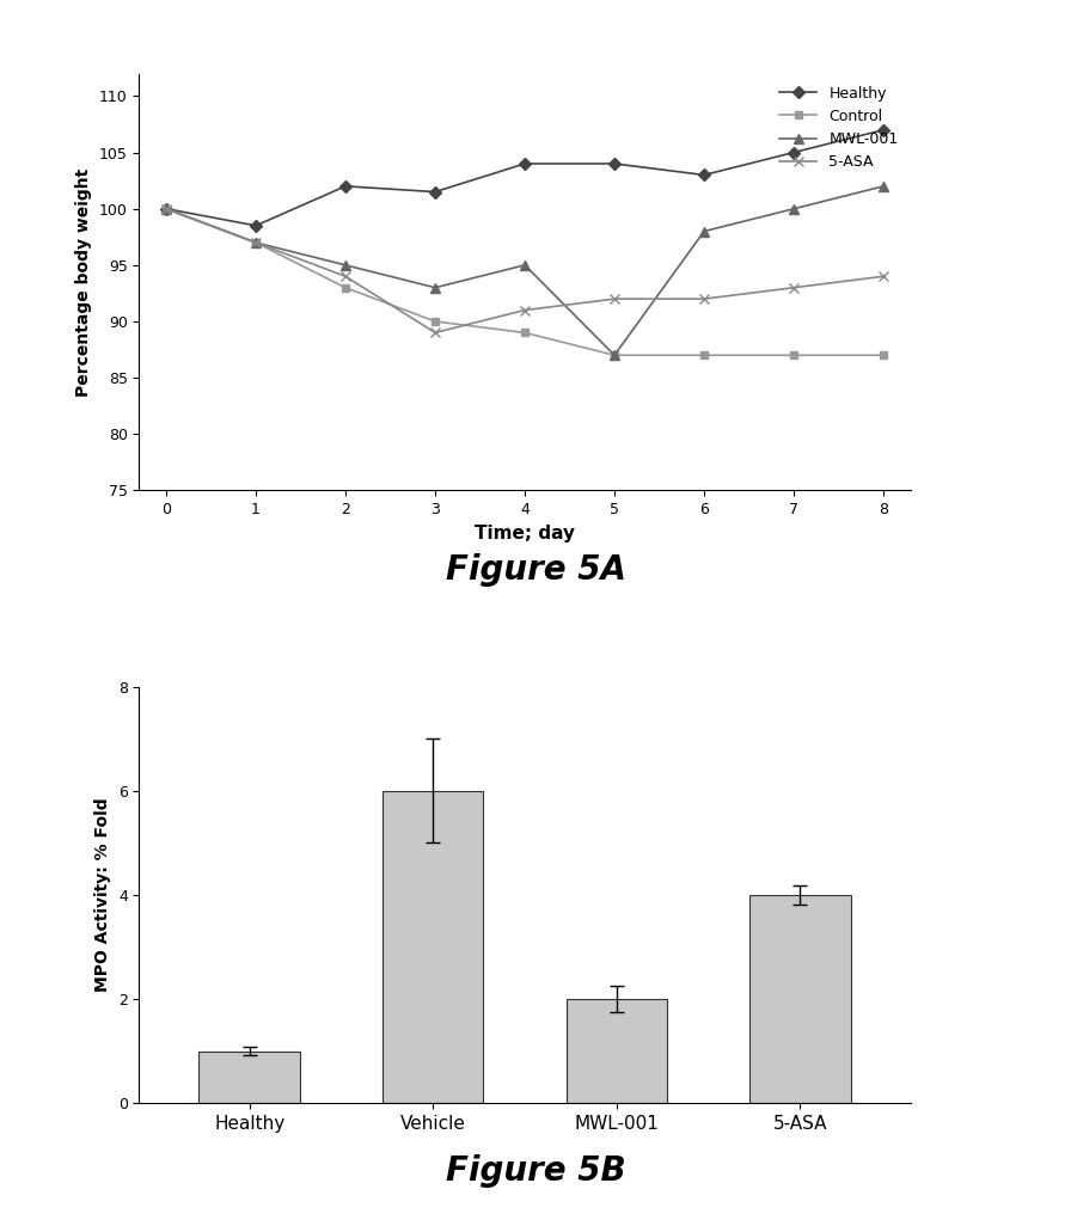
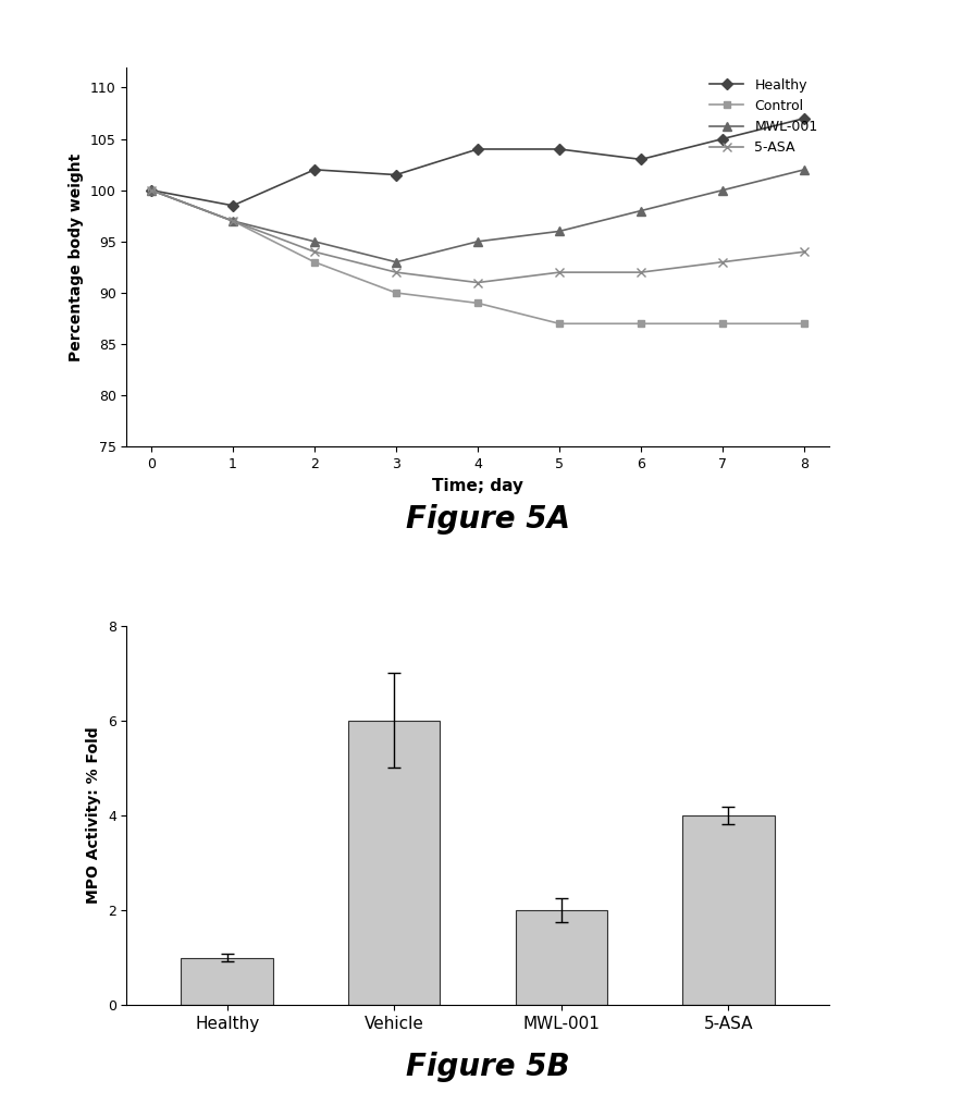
5-ASA/3: 89 -> 92
MWL-001/5: 87 -> 96
